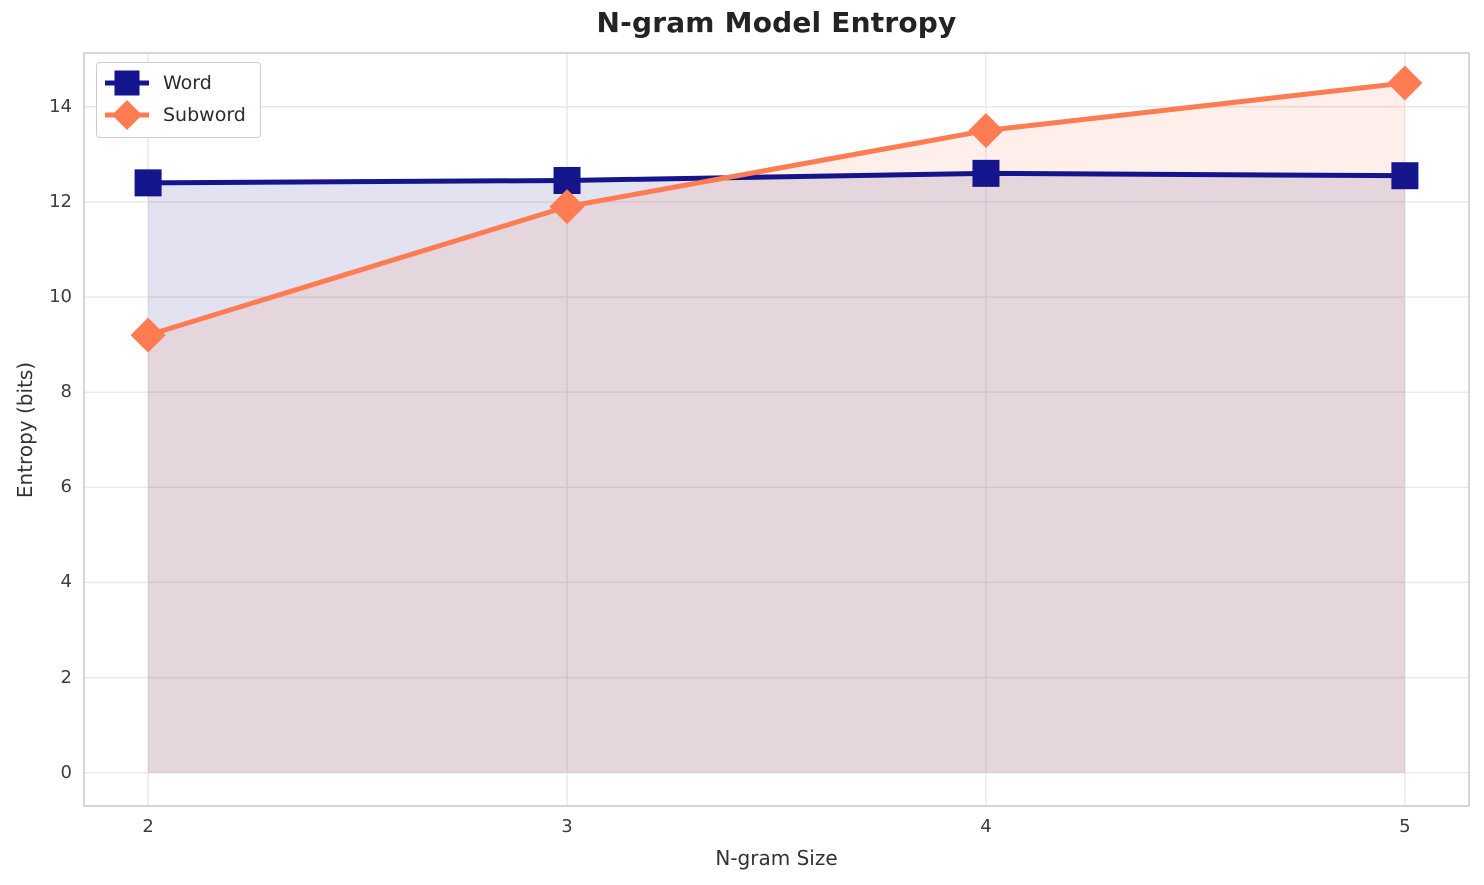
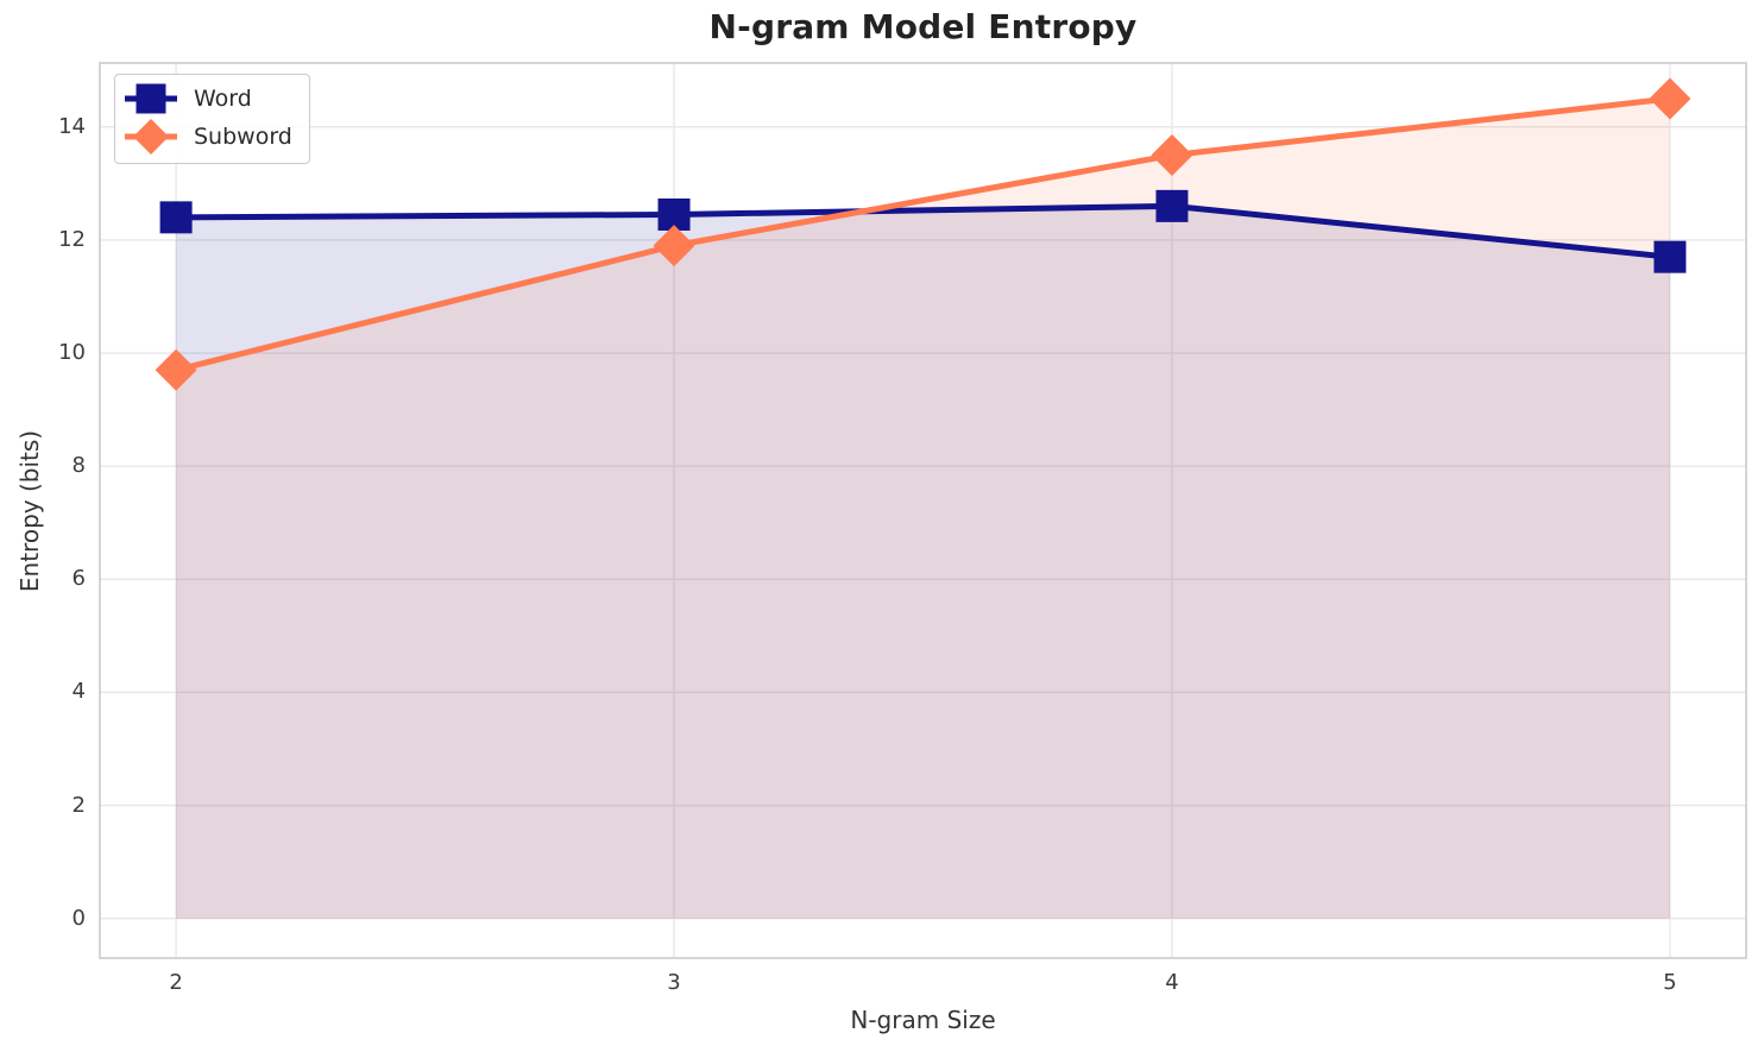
Subword/2: 9.2 -> 9.7
Word/5: 12.6 -> 11.7
